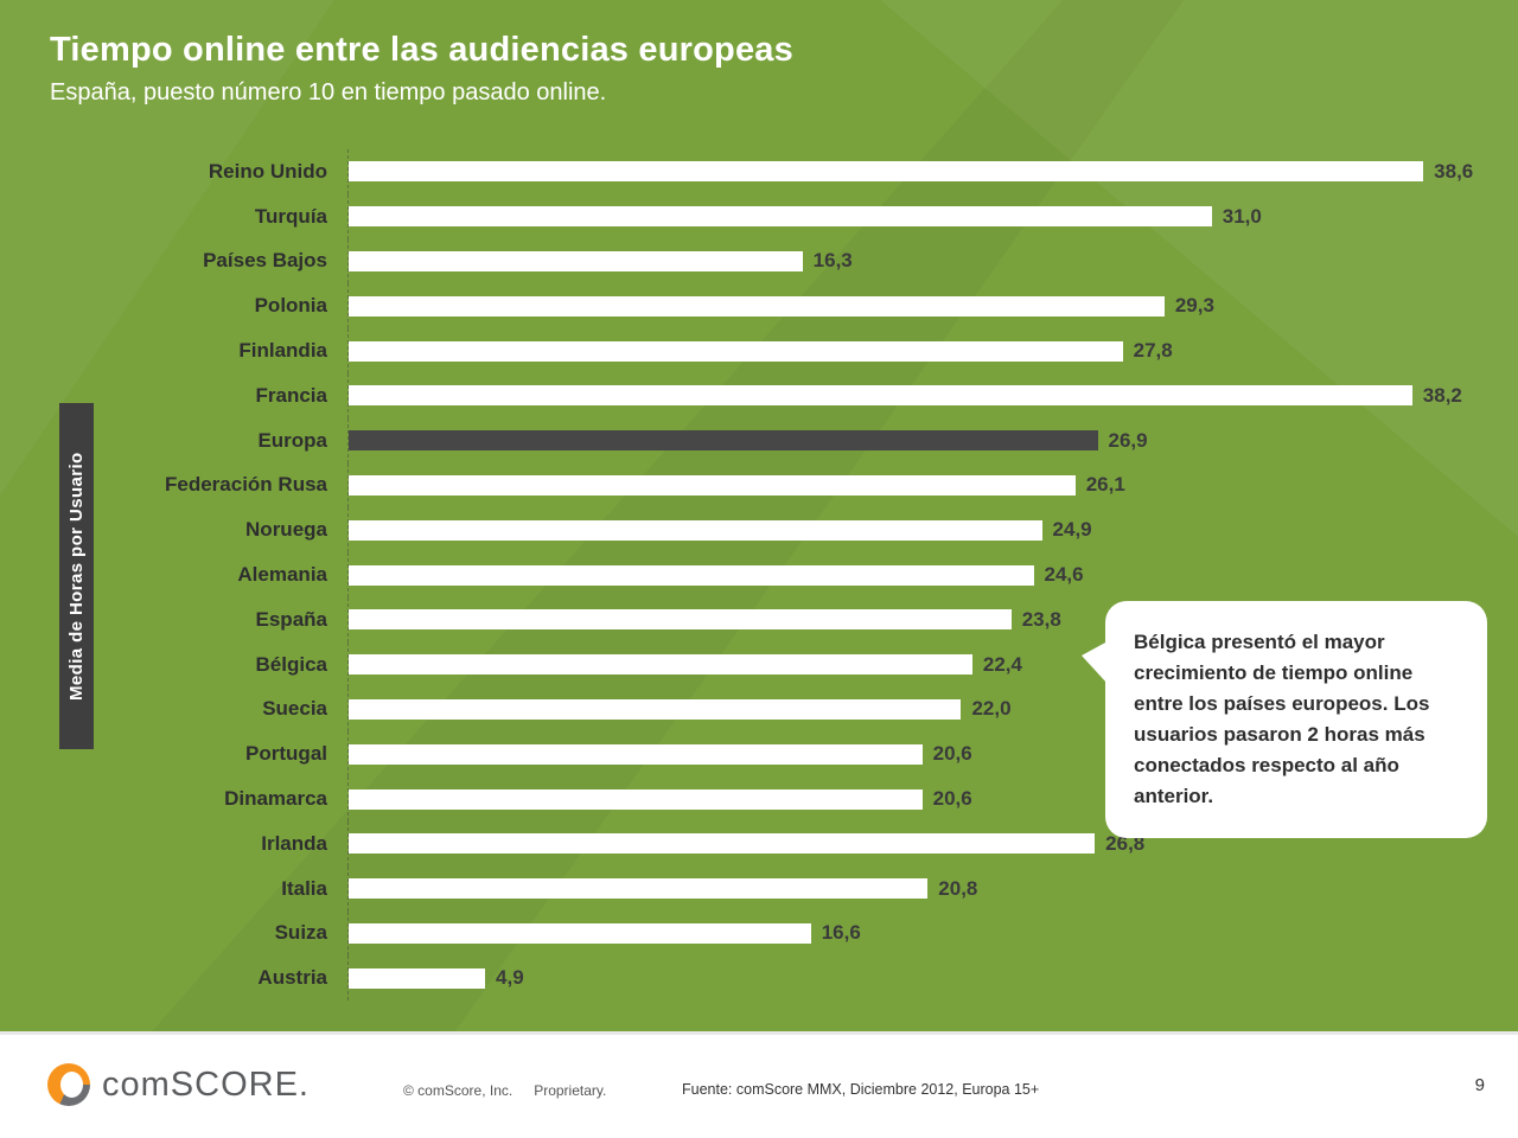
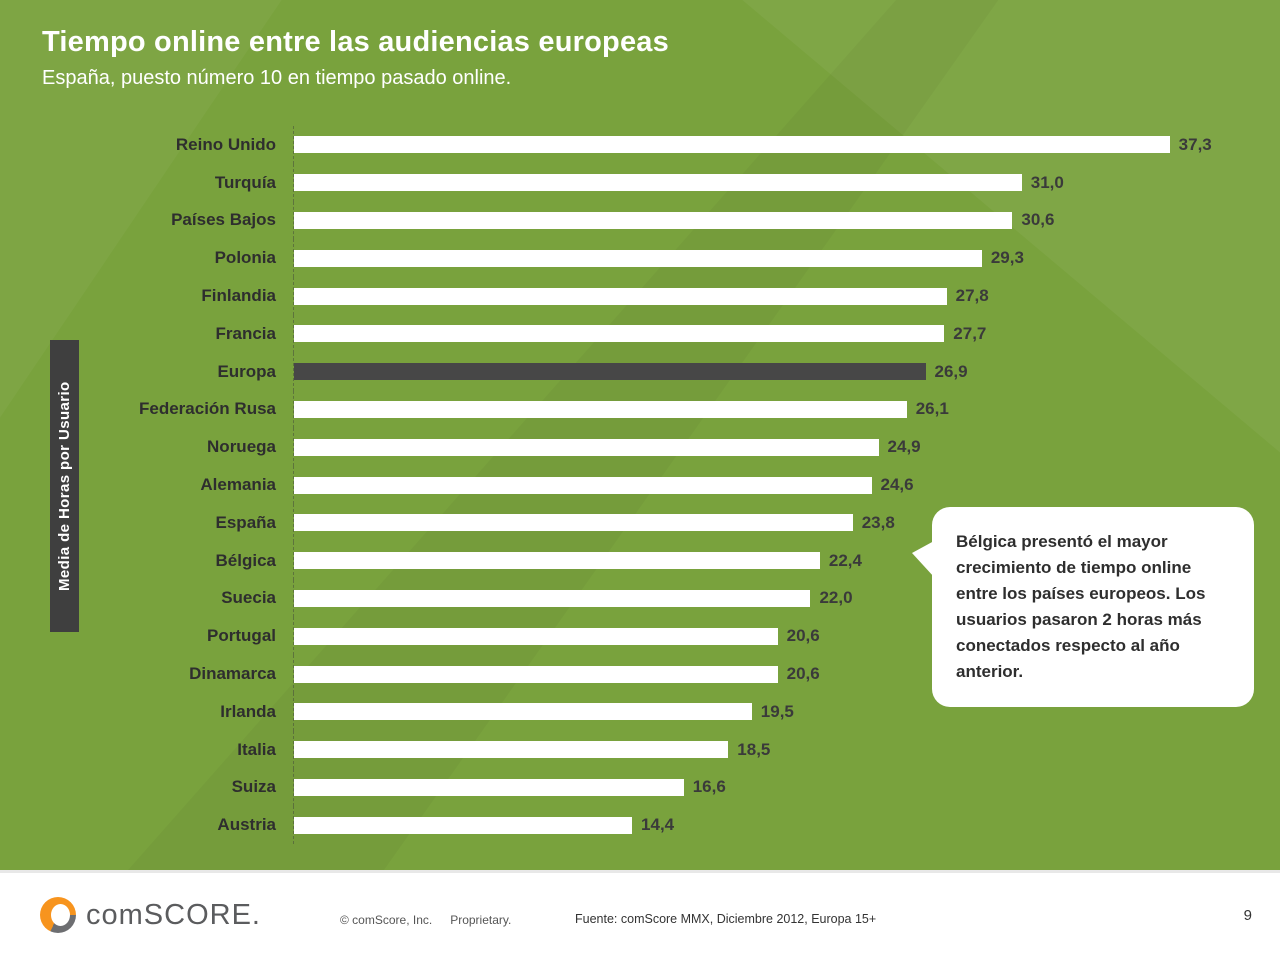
Reino Unido: 38,6 -> 37,3
Países Bajos: 16,3 -> 30,6
Francia: 38,2 -> 27,7
Irlanda: 26,8 -> 19,5
Italia: 20,8 -> 18,5
Austria: 4,9 -> 14,4
